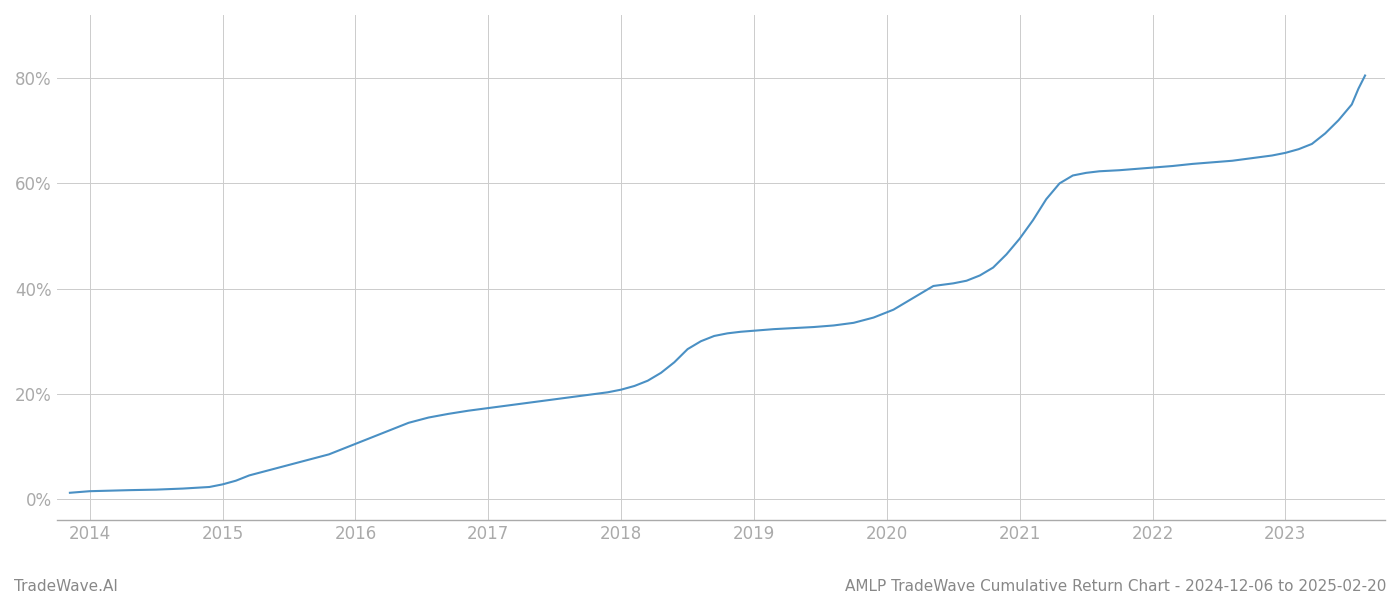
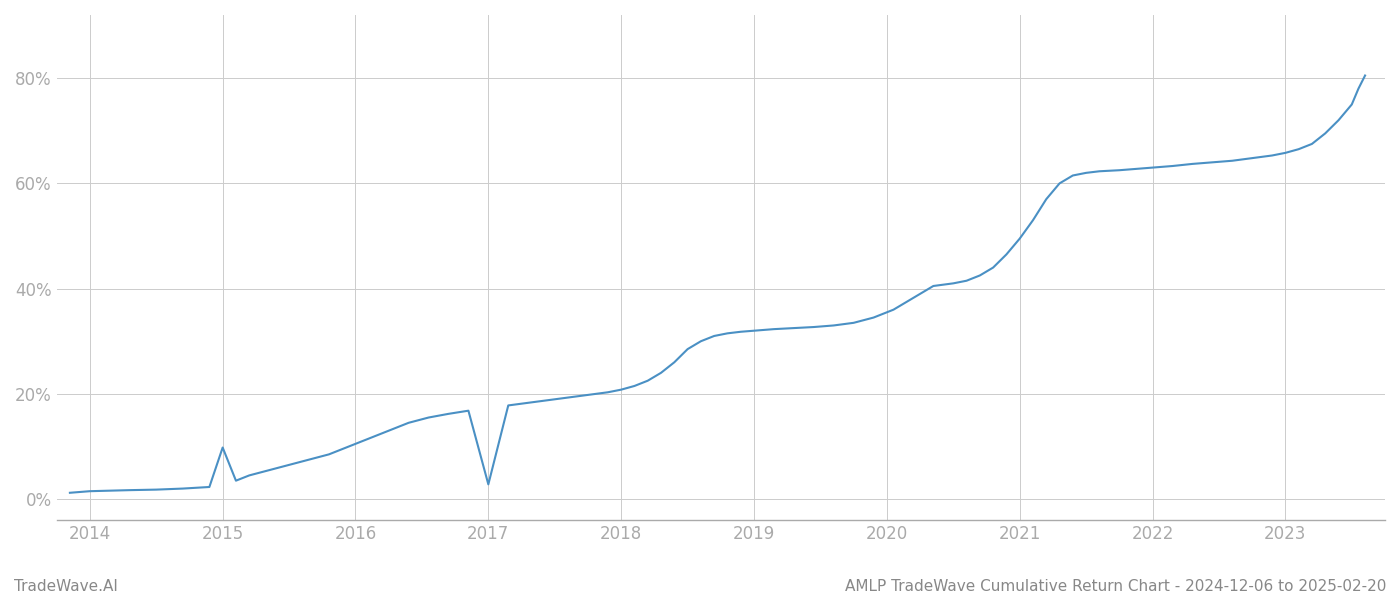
2015: 2.8% -> 9.8%
2017: 17.3% -> 2.8%
